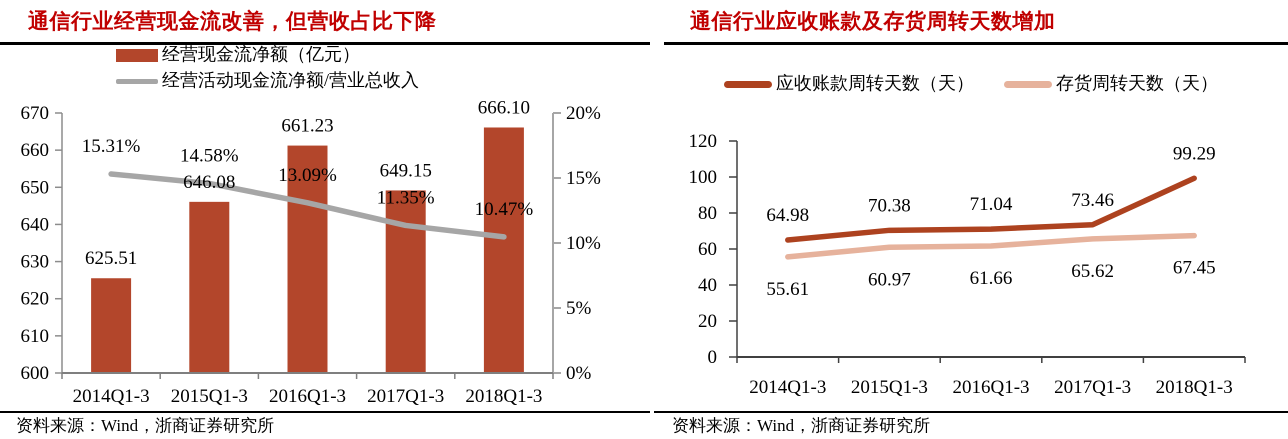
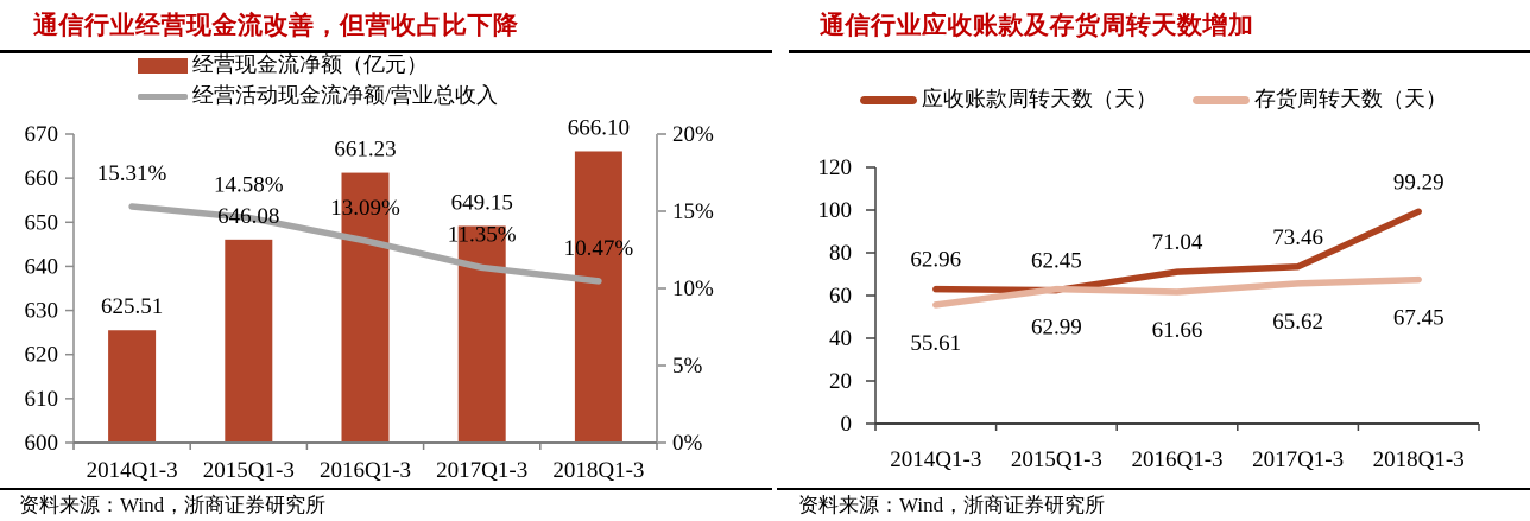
通信行业应收账款及存货周转天数增加/应收账款周转天数（天）/2014Q1-3: 64.98 -> 62.96
通信行业应收账款及存货周转天数增加/应收账款周转天数（天）/2015Q1-3: 70.38 -> 62.45
通信行业应收账款及存货周转天数增加/存货周转天数（天）/2015Q1-3: 60.97 -> 62.99
